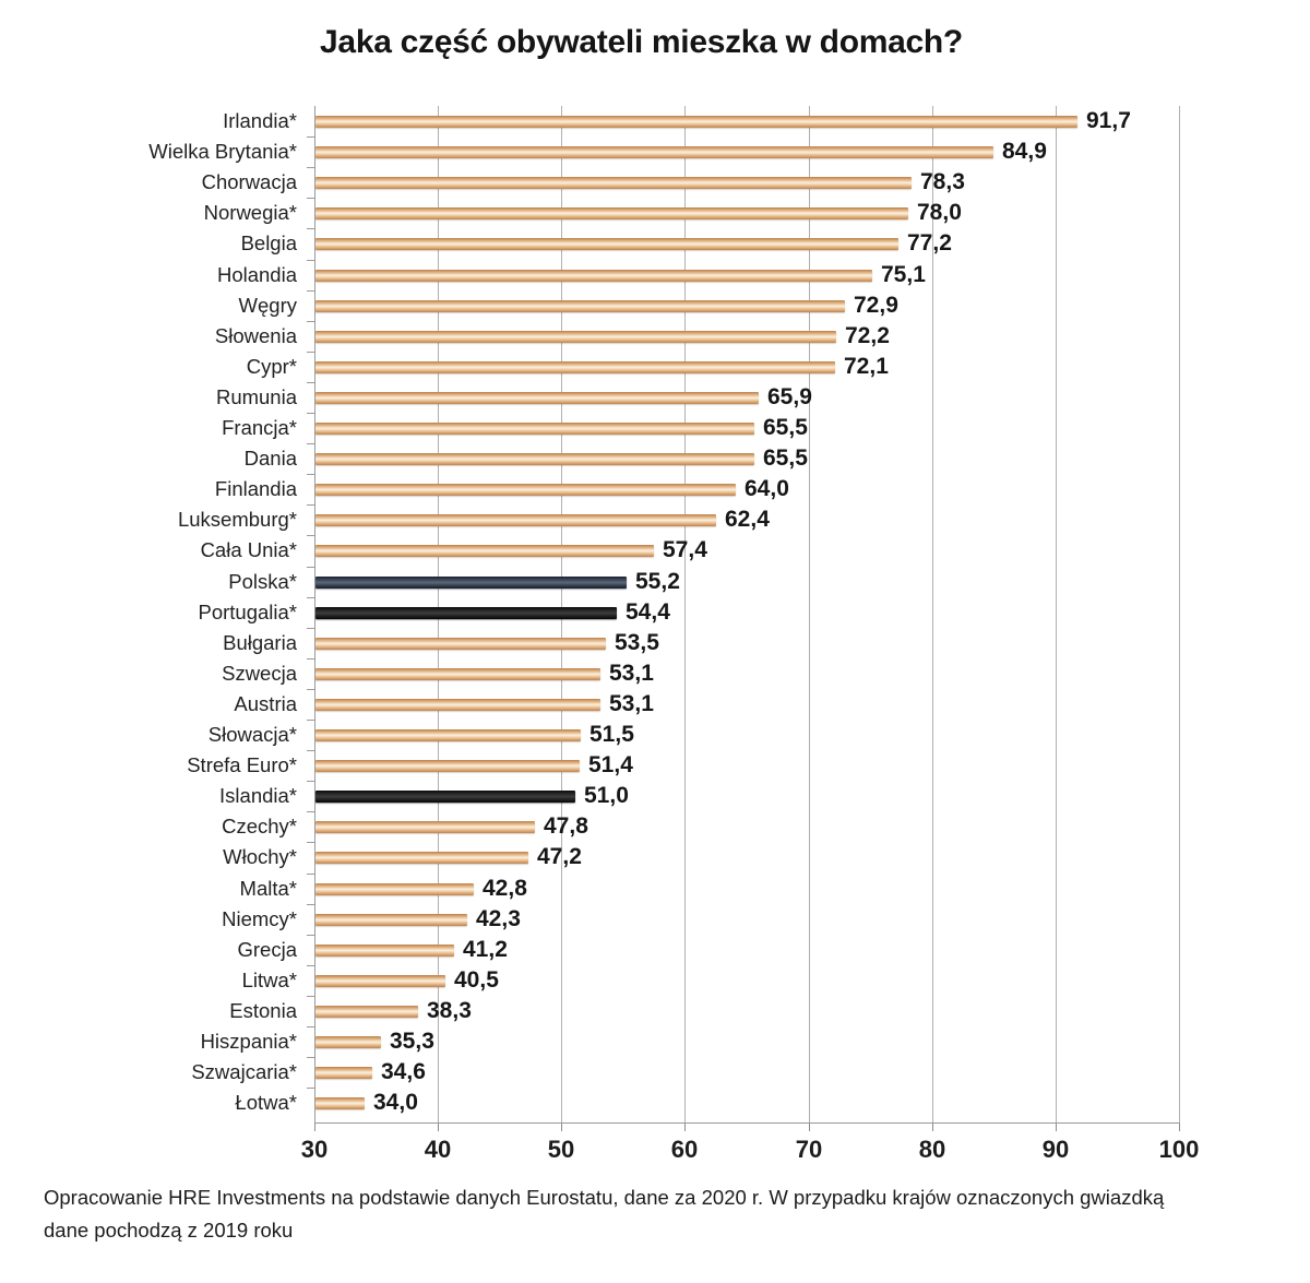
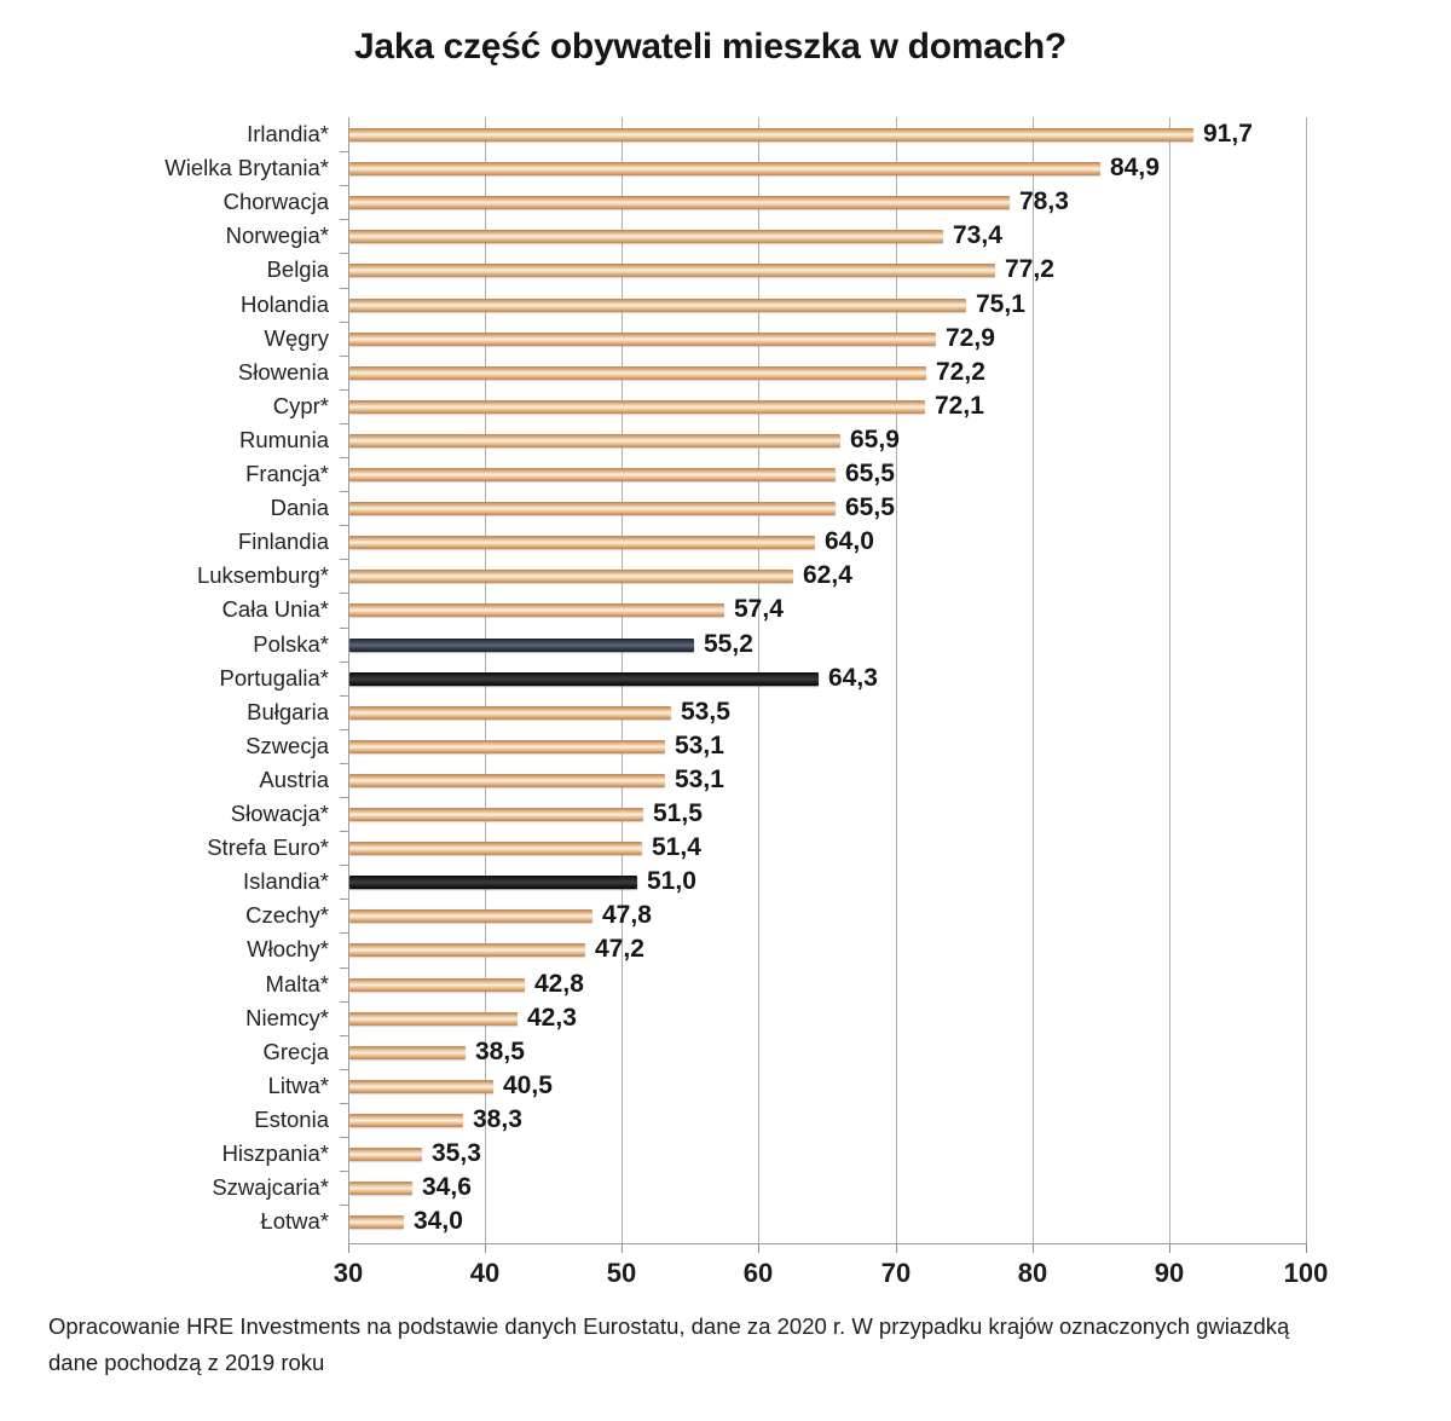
Norwegia*: 78,0 -> 73,4
Portugalia*: 54,4 -> 64,3
Grecja: 41,2 -> 38,5
